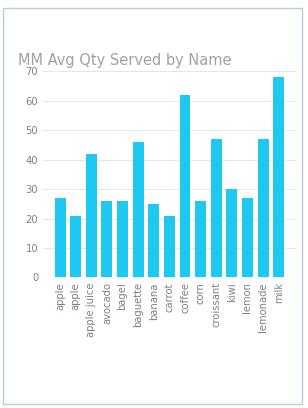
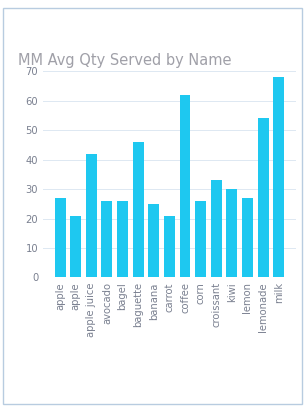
croissant: 47 -> 33
lemonade: 47 -> 54
